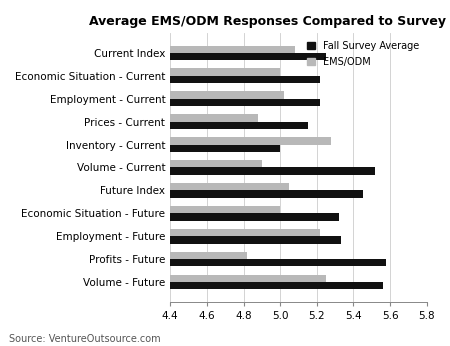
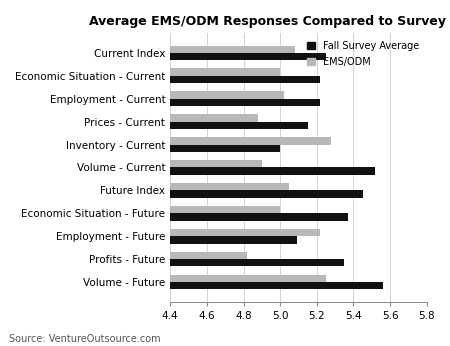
Fall Survey Average/Economic Situation - Future: 5.32 -> 5.37
Fall Survey Average/Employment - Future: 5.33 -> 5.09
Fall Survey Average/Profits - Future: 5.58 -> 5.35
